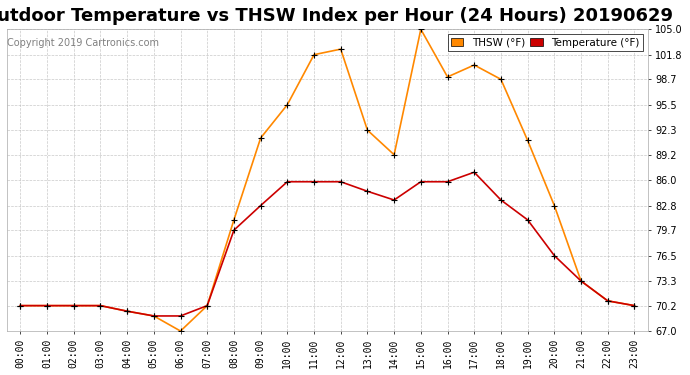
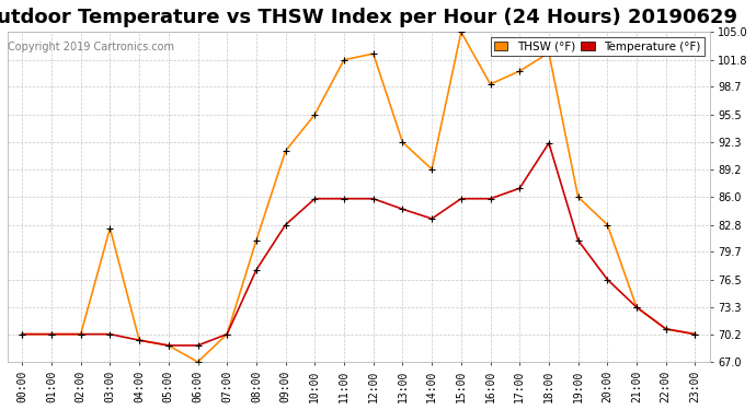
THSW (°F)/03:00: 70.2 -> 82.4
Temperature (°F)/08:00: 79.7 -> 77.6
Temperature (°F)/18:00: 83.5 -> 92.2
THSW (°F)/18:00: 98.7 -> 102.6
THSW (°F)/19:00: 91.0 -> 86.0
